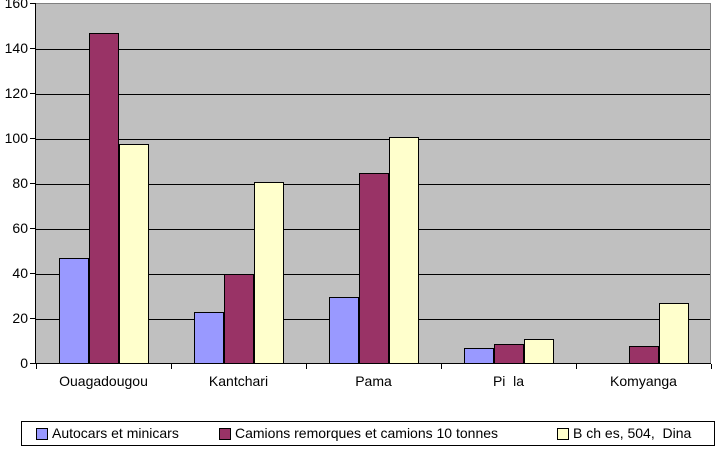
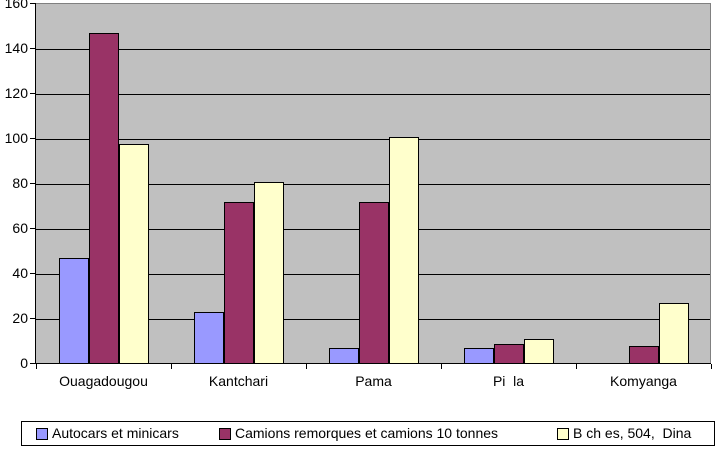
Camions remorques et camions 10 tonnes/Kantchari: 40 -> 72
Autocars et minicars/Pama: 30 -> 7
Camions remorques et camions 10 tonnes/Pama: 85 -> 72
